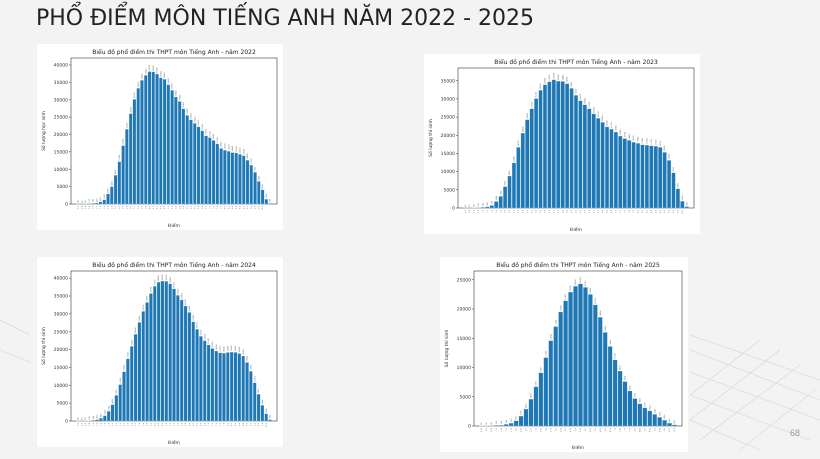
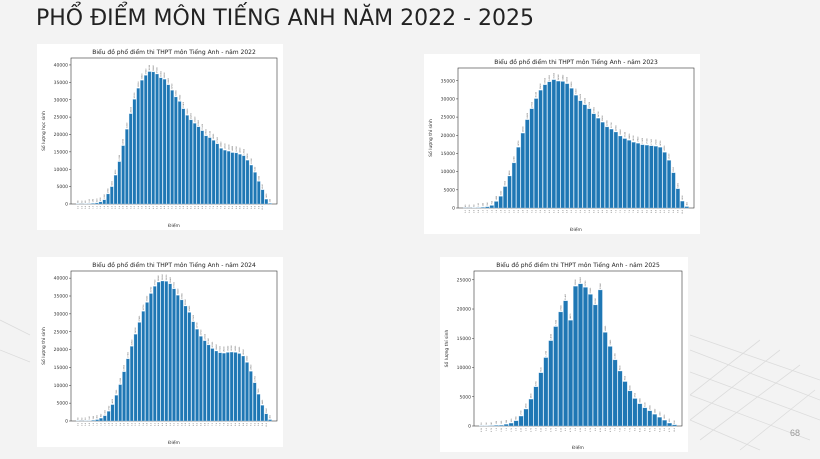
Biểu đồ phổ điểm thi THPT môn Tiếng Anh - năm 2025/4.75: 22900 -> 18070
Biểu đồ phổ điểm thi THPT môn Tiếng Anh - năm 2025/6.25: 18600 -> 23260
